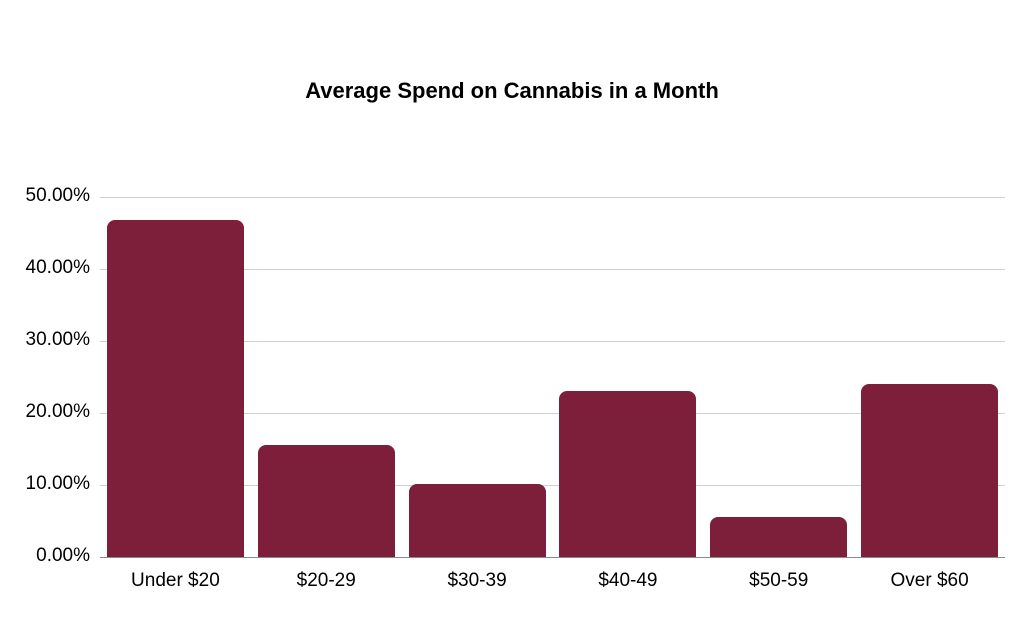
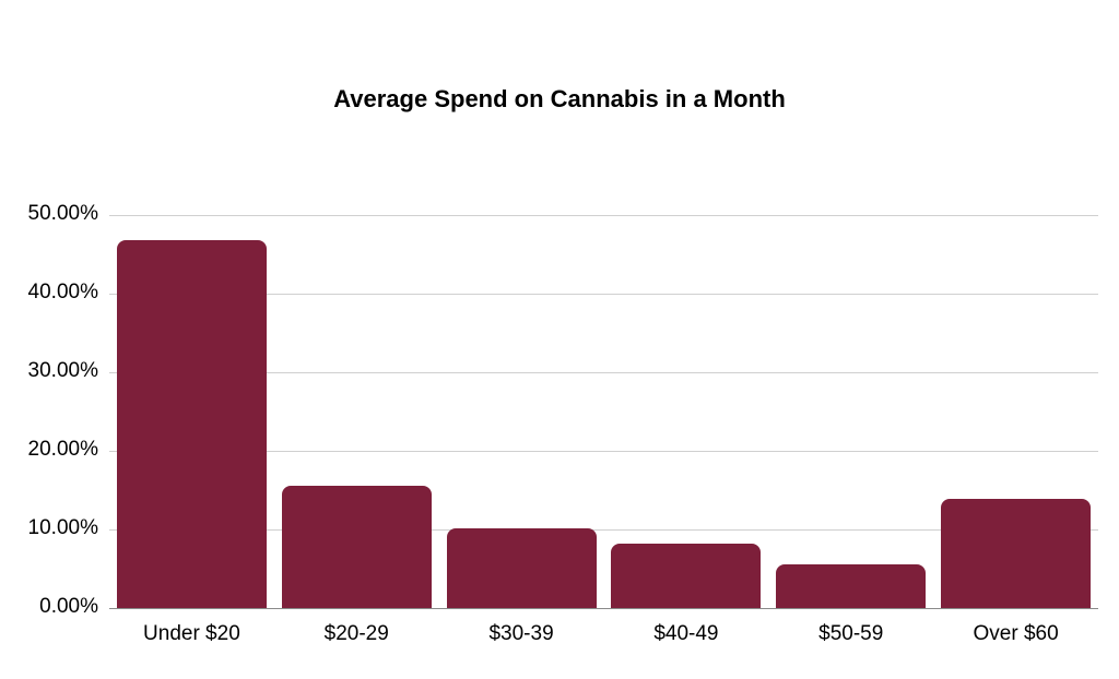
$40-49: 23% -> 8%
Over $60: 24% -> 14%
